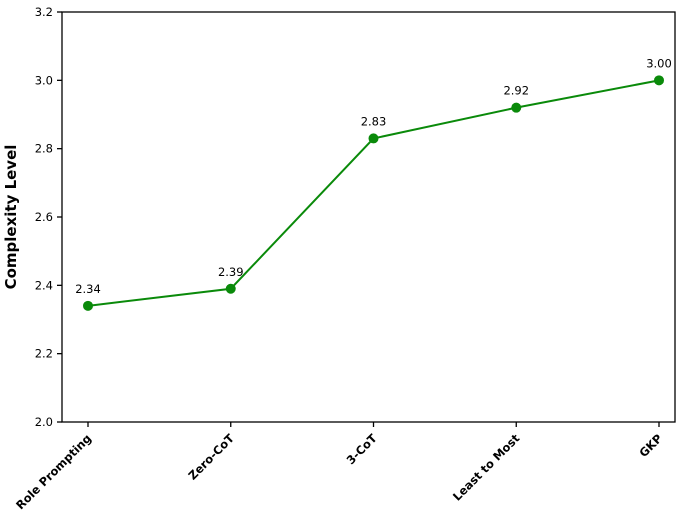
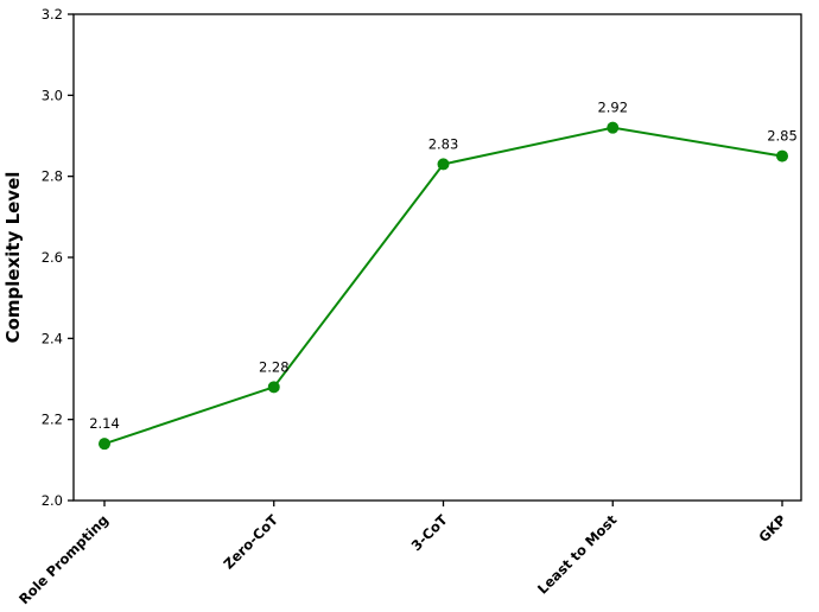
Role Prompting: 2.34 -> 2.14
Zero-CoT: 2.39 -> 2.28
GKP: 3.00 -> 2.85
